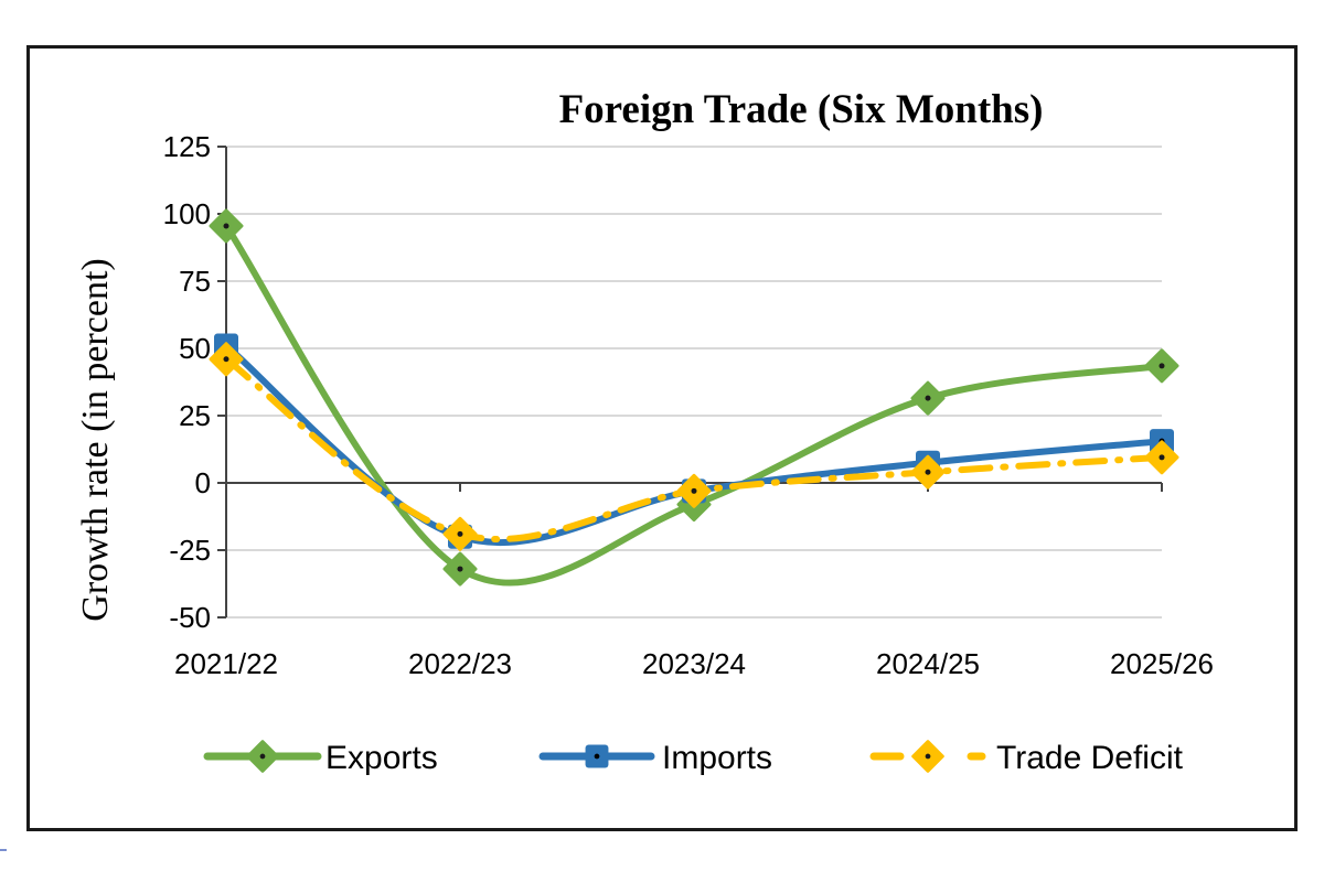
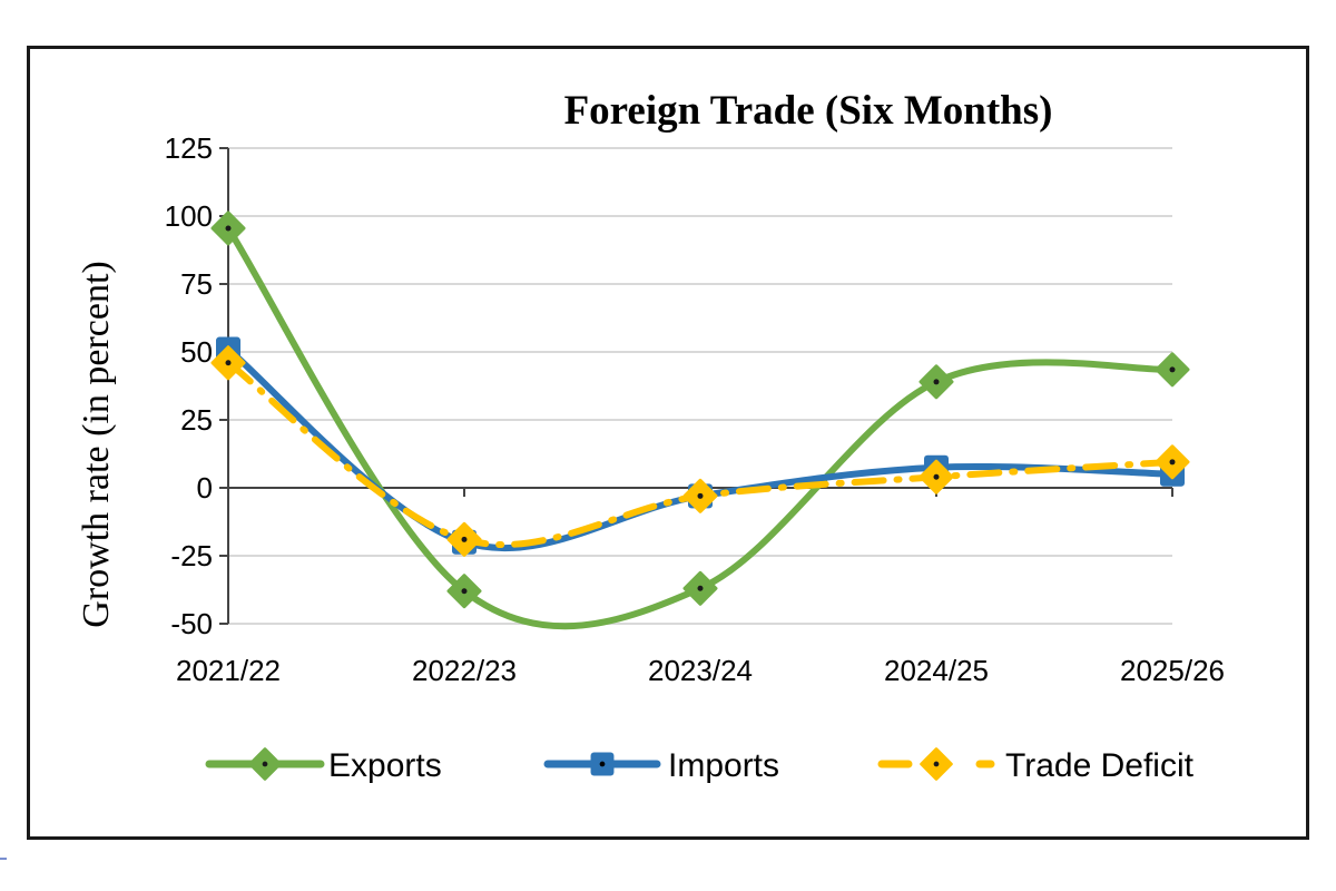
Exports/2022/23: -32 -> -38
Exports/2023/24: -8 -> -37
Exports/2024/25: 32 -> 39
Imports/2025/26: 16 -> 5
